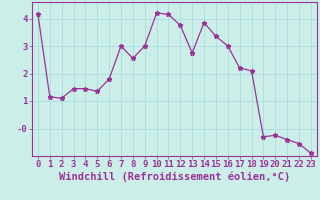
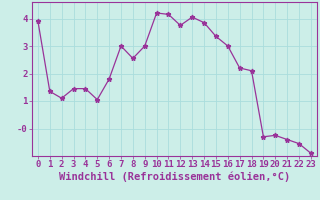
0: 4.15 -> 3.90
1: 1.15 -> 1.35
5: 1.35 -> 1.05
13: 2.75 -> 4.05
